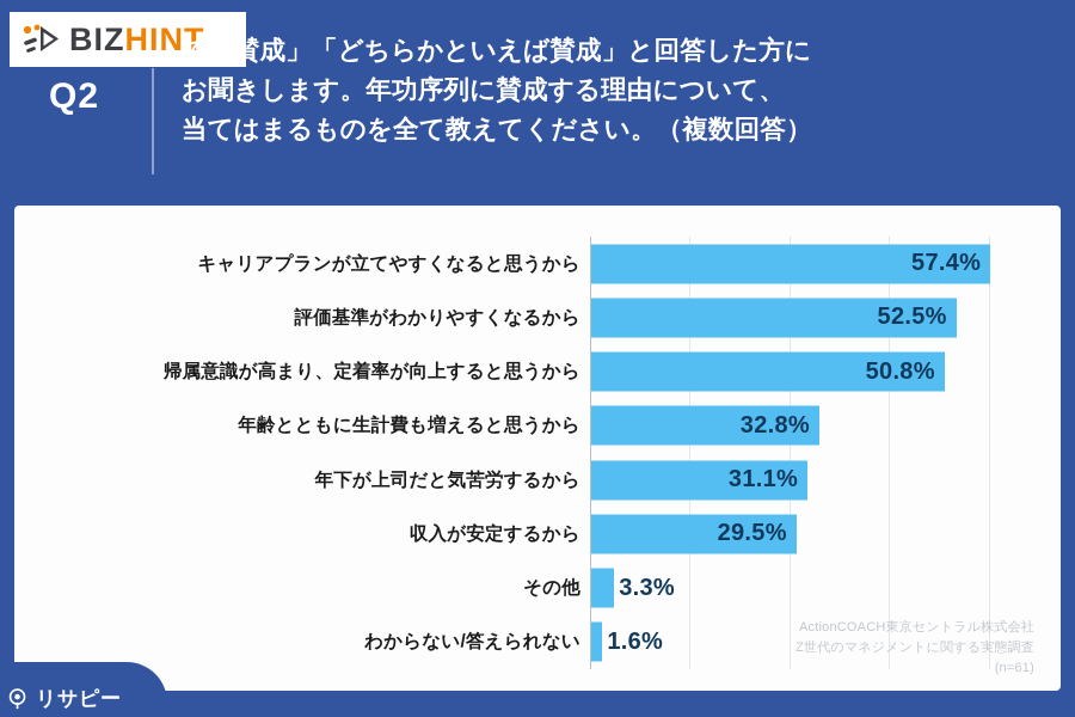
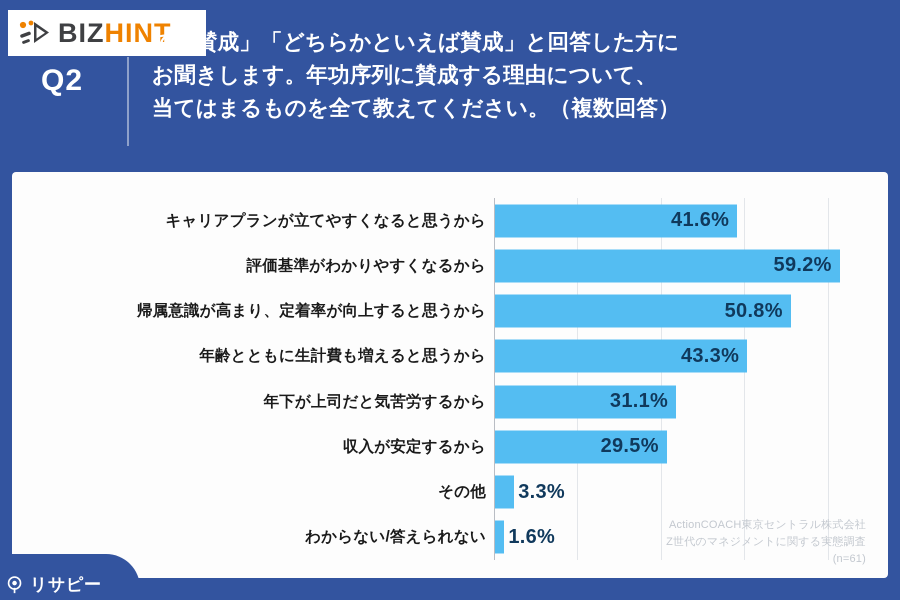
キャリアプランが立てやすくなると思うから: 57.4% -> 41.6%
評価基準がわかりやすくなるから: 52.5% -> 59.2%
年齢とともに生計費も増えると思うから: 32.8% -> 43.3%
